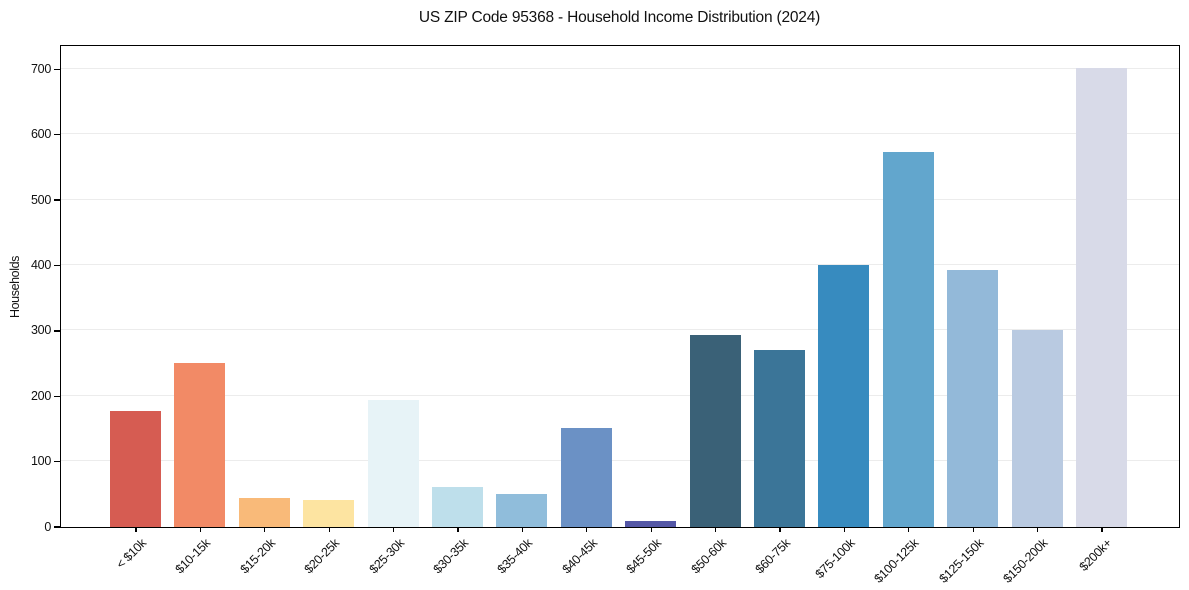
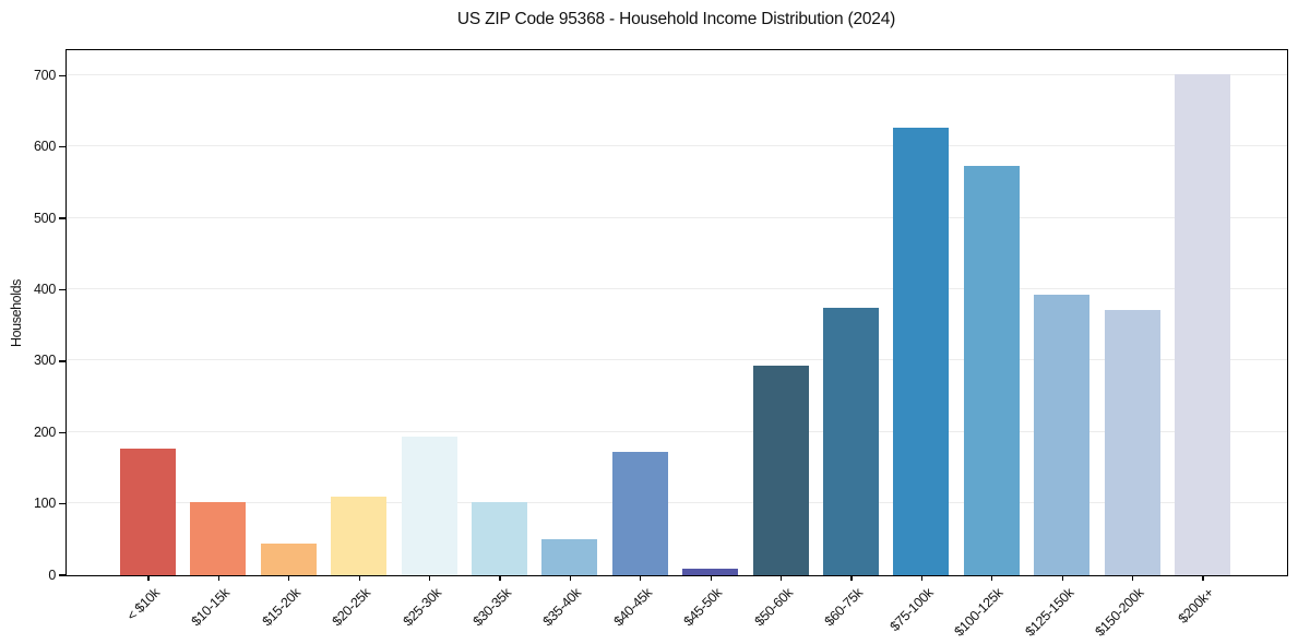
$10-15k: 250 -> 100
$20-25k: 40 -> 110
$30-35k: 60 -> 100
$40-45k: 150 -> 170
$60-75k: 270 -> 370
$75-100k: 400 -> 630
$150-200k: 300 -> 370
